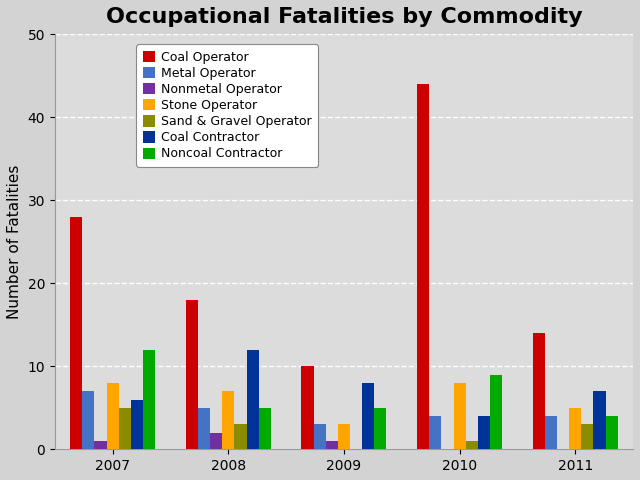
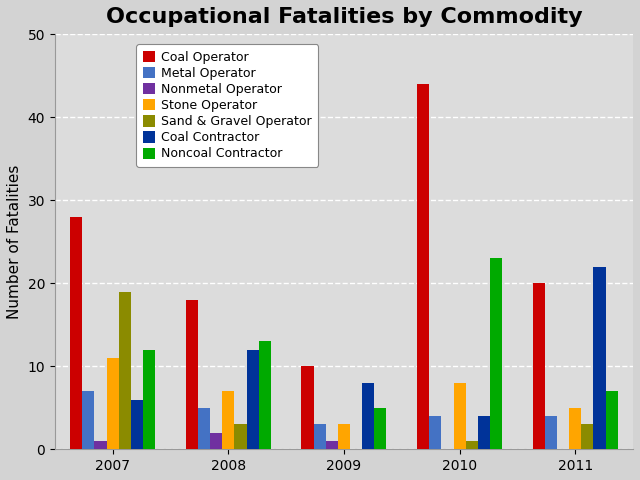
Stone Operator/2007: 8 -> 11
Sand & Gravel Operator/2007: 5 -> 19
Noncoal Contractor/2008: 5 -> 13
Noncoal Contractor/2010: 9 -> 23
Coal Operator/2011: 14 -> 20
Coal Contractor/2011: 7 -> 22
Noncoal Contractor/2011: 4 -> 7
